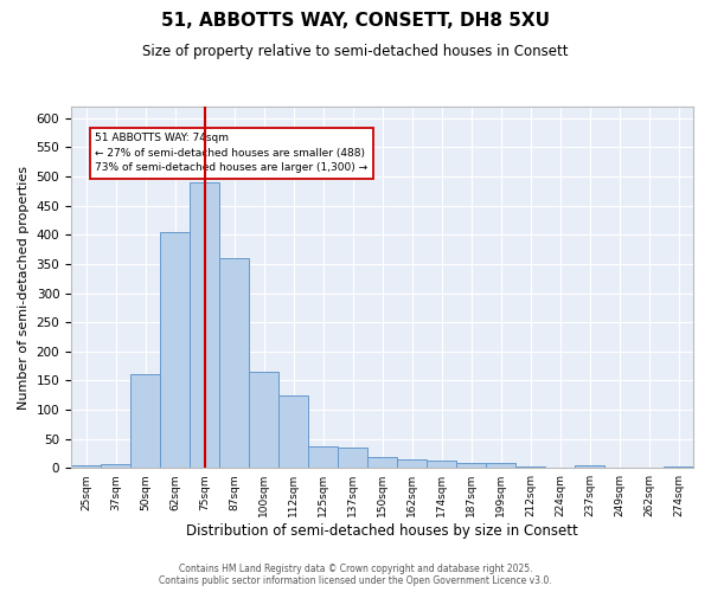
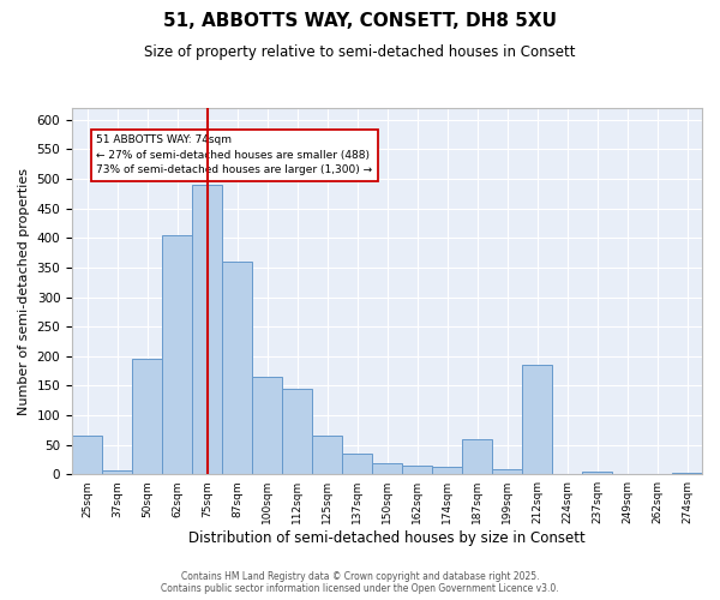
25sqm: 5 -> 65
50sqm: 160 -> 195
112sqm: 125 -> 145
125sqm: 37 -> 65
187sqm: 9 -> 60
212sqm: 3 -> 185
